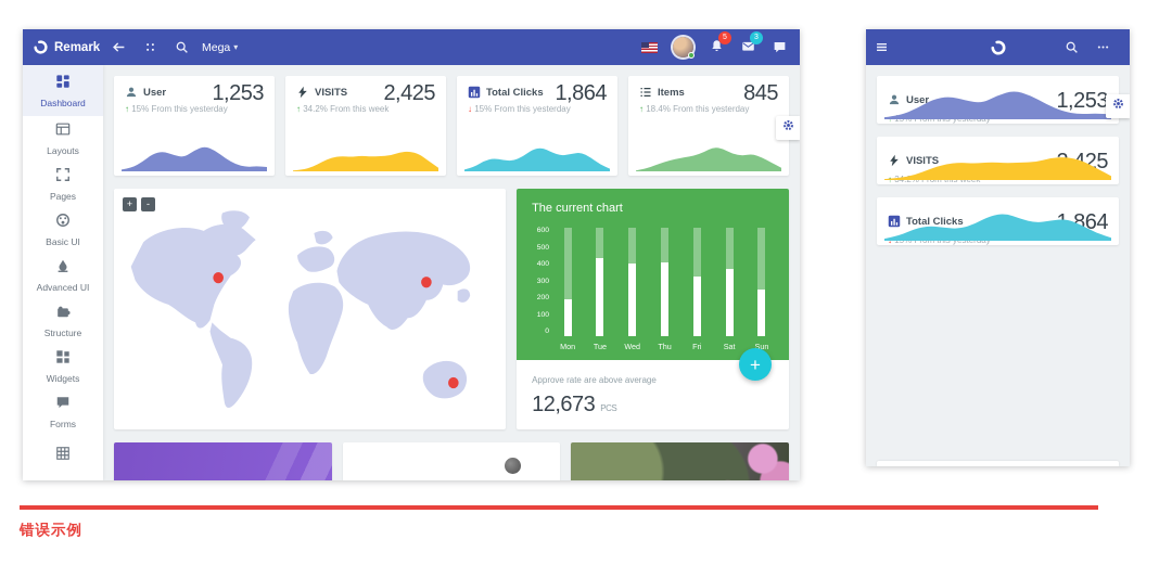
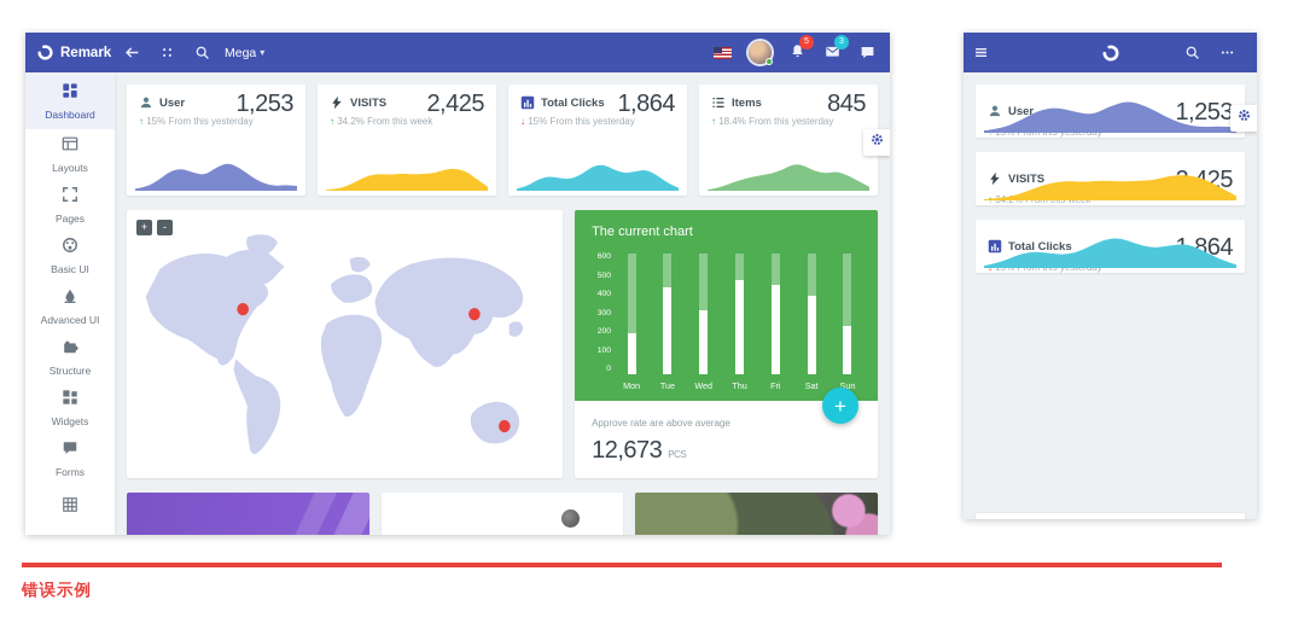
Wed: 400 -> 320
Thu: 410 -> 470
Fri: 330 -> 440
Sat: 370 -> 390
Sun: 260 -> 240
